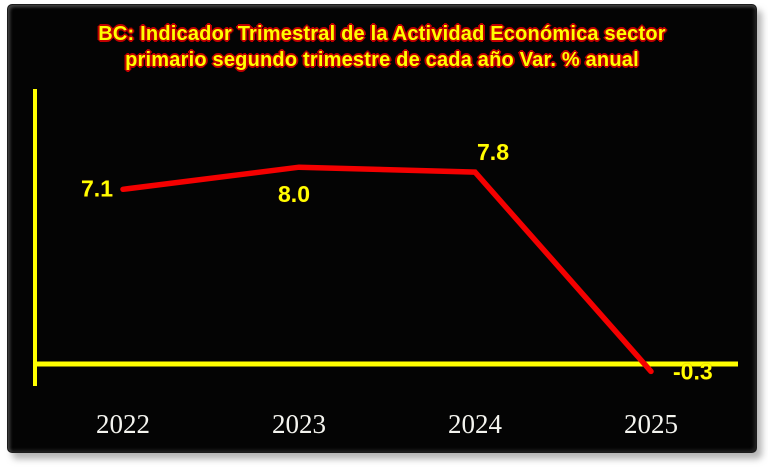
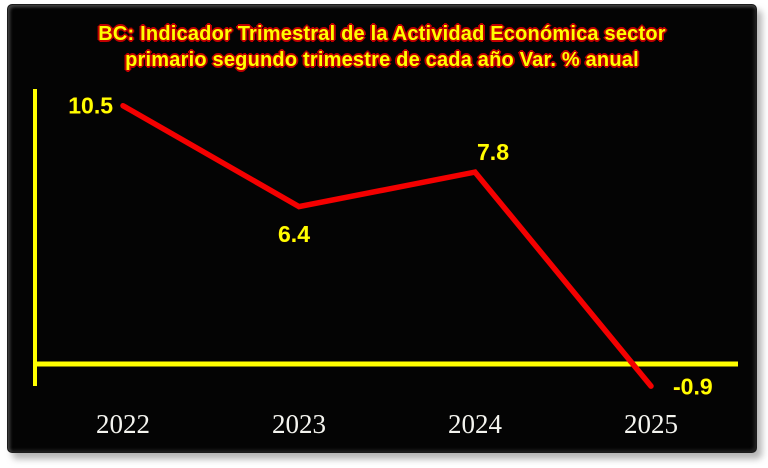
2022: 7.1 -> 10.5
2023: 8.0 -> 6.4
2025: -0.3 -> -0.9
